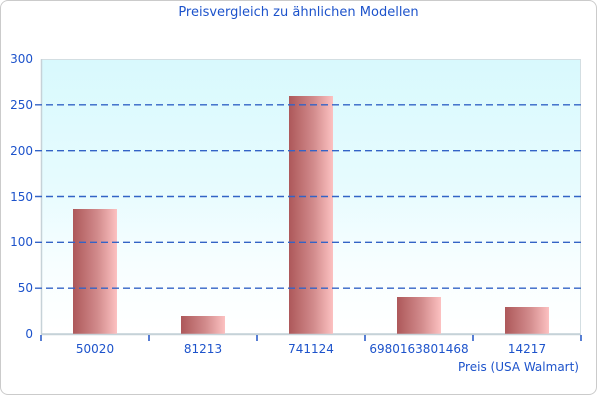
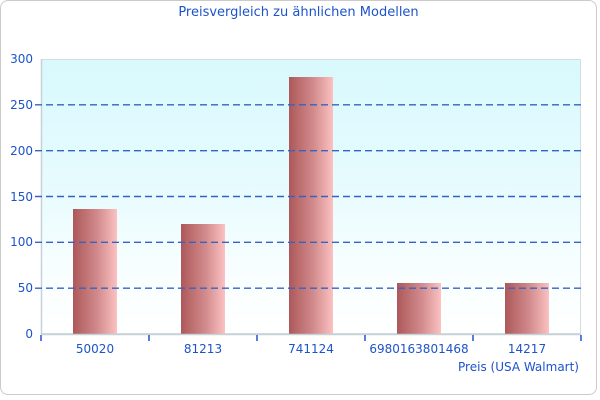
81213: 20 -> 120
741124: 260 -> 280
6980163801468: 40 -> 60
14217: 30 -> 60
